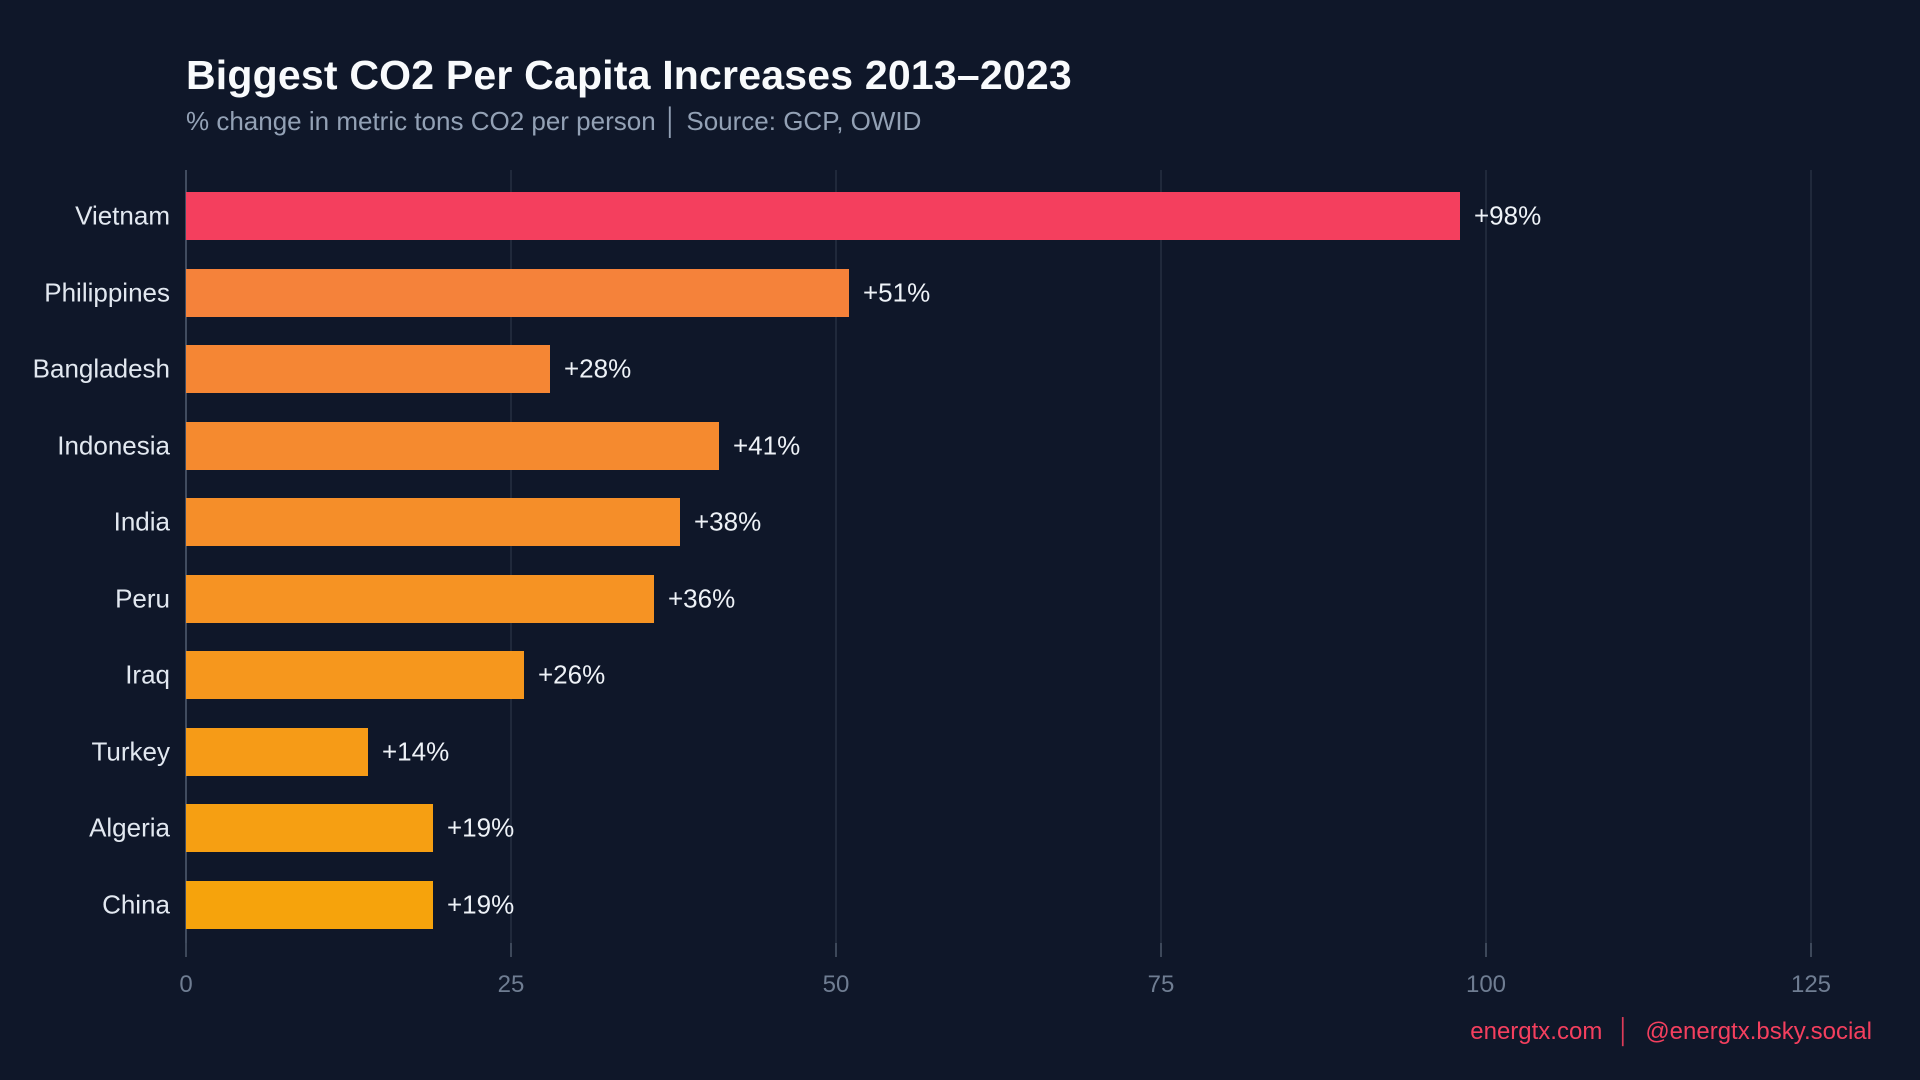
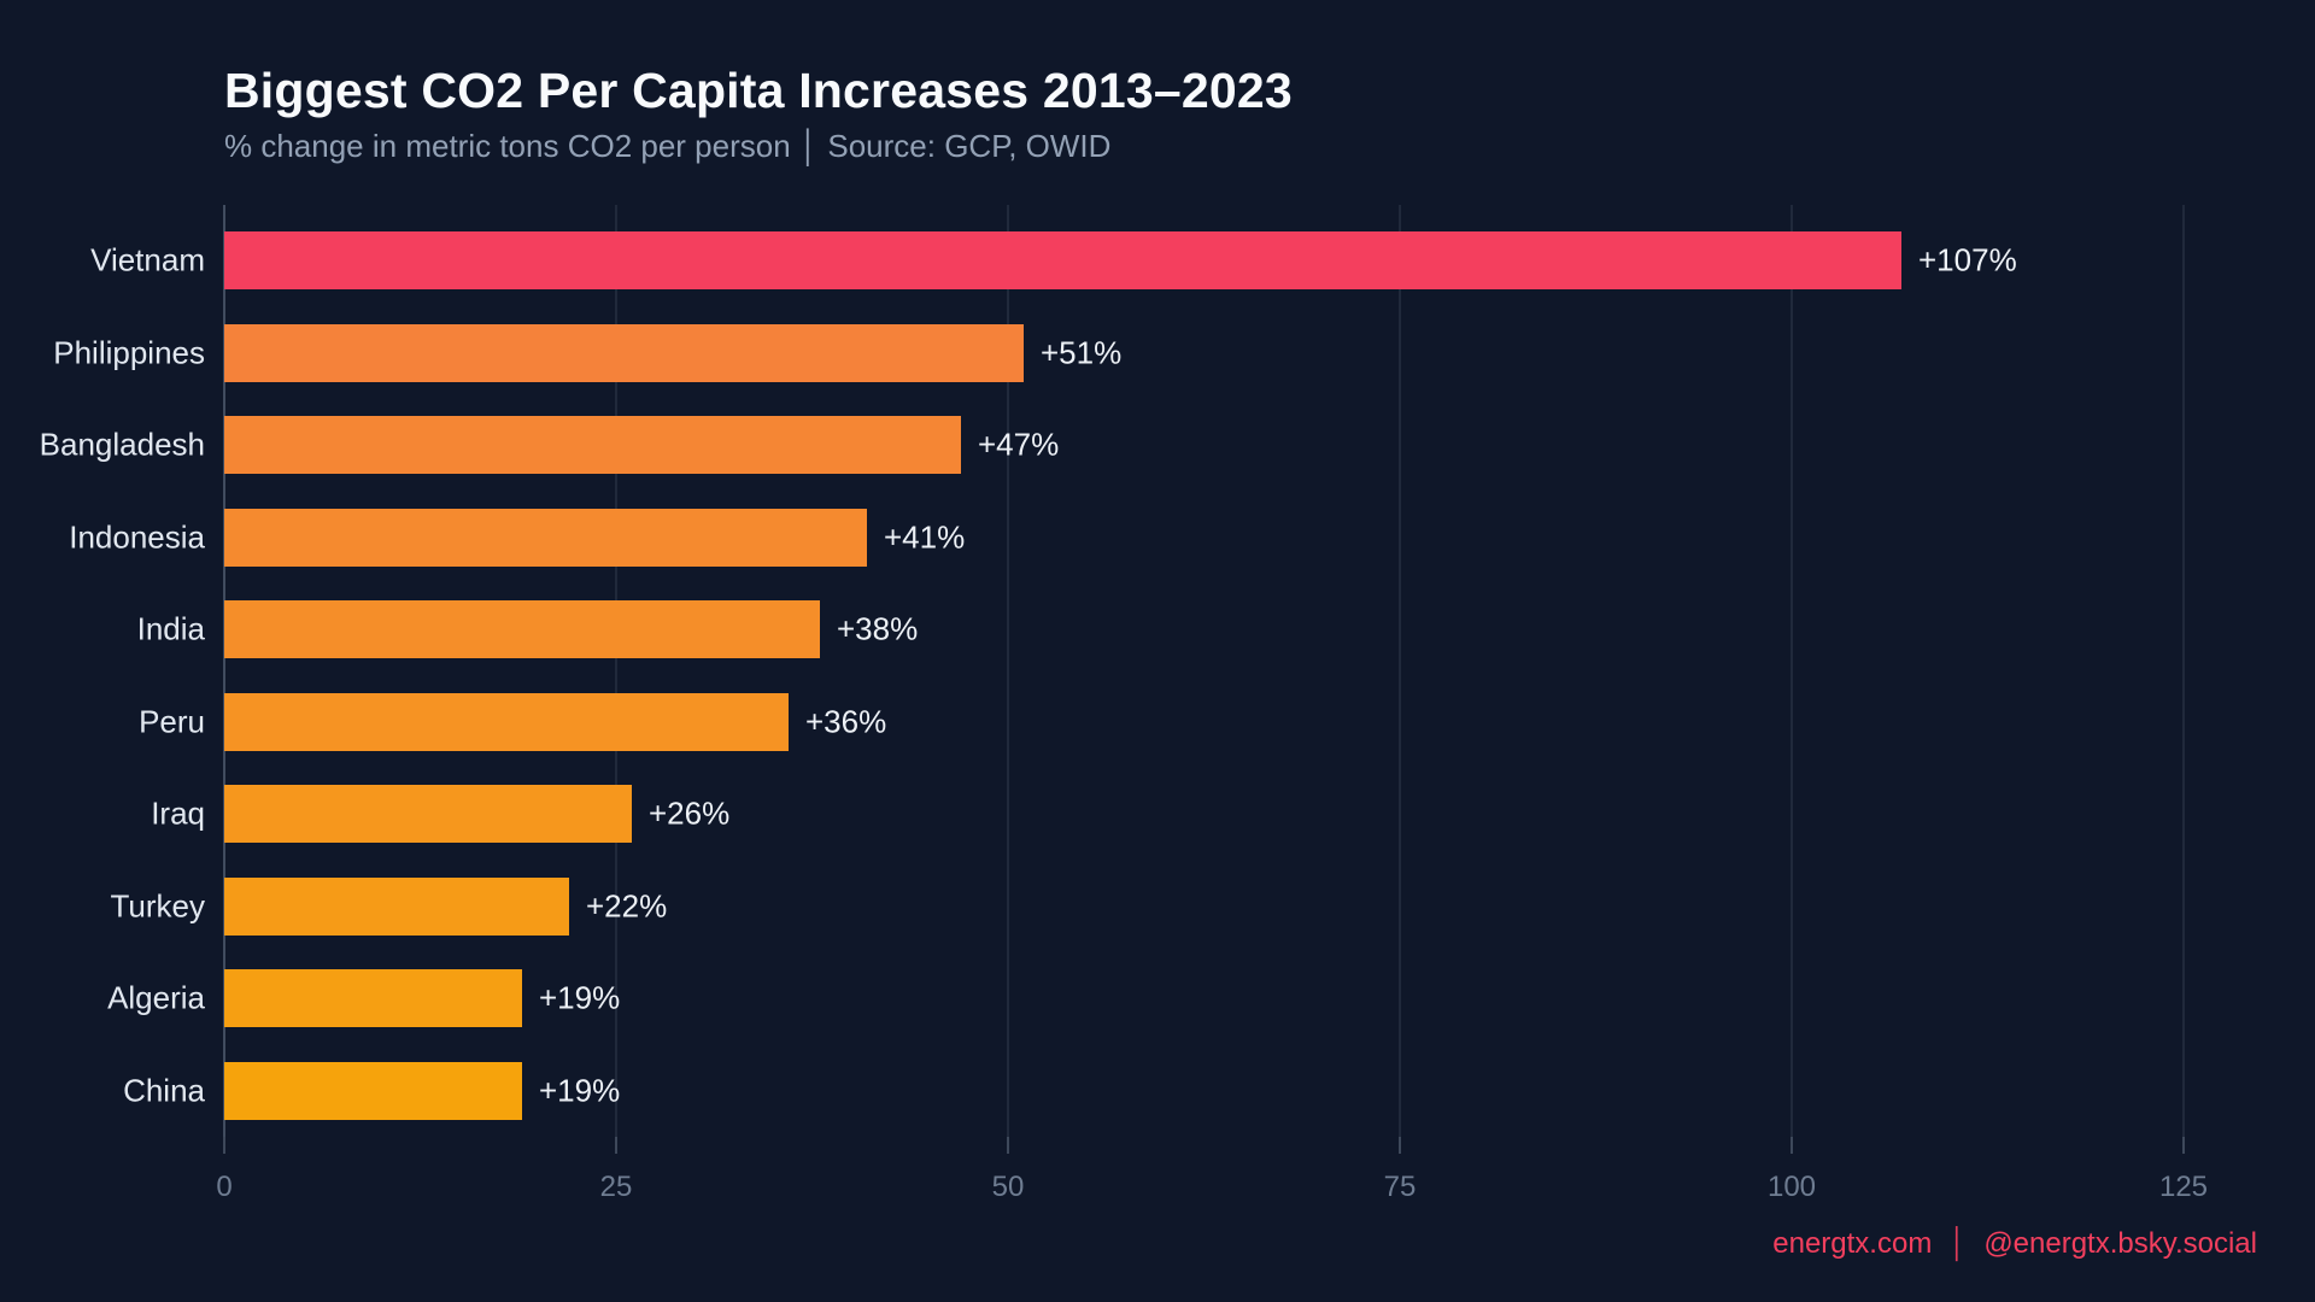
Vietnam: +98% -> +107%
Bangladesh: +28% -> +47%
Turkey: +14% -> +22%
